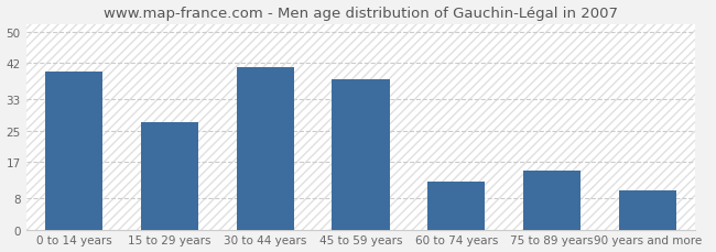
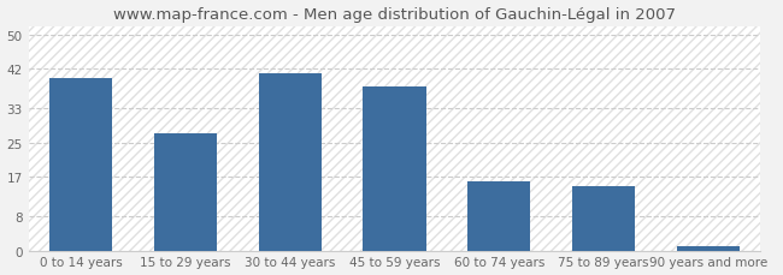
60 to 74 years: 12 -> 16
90 years and more: 10 -> 1
